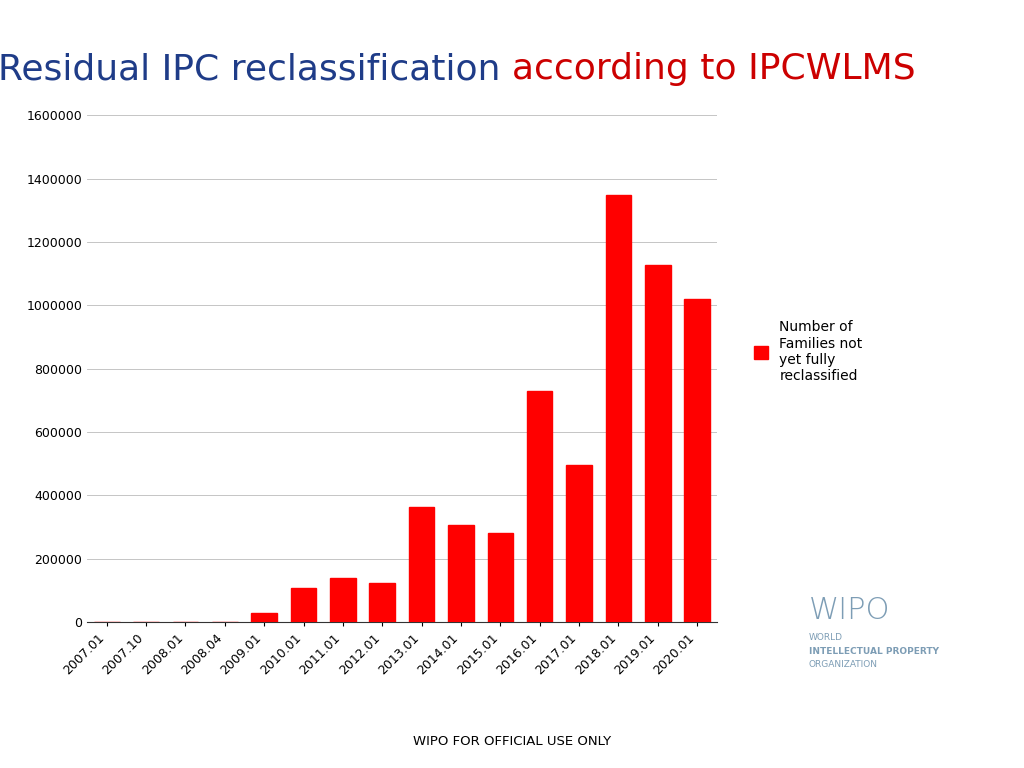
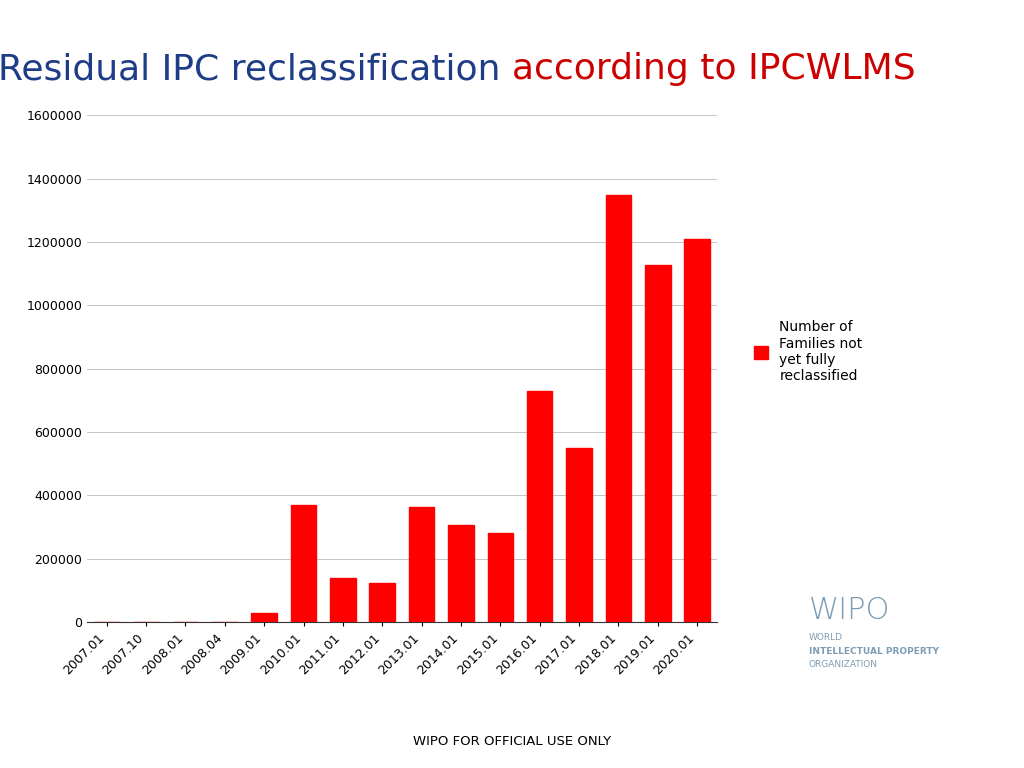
2010.01: 108000 -> 370000
2017.01: 495000 -> 550000
2020.01: 1020000 -> 1210000
